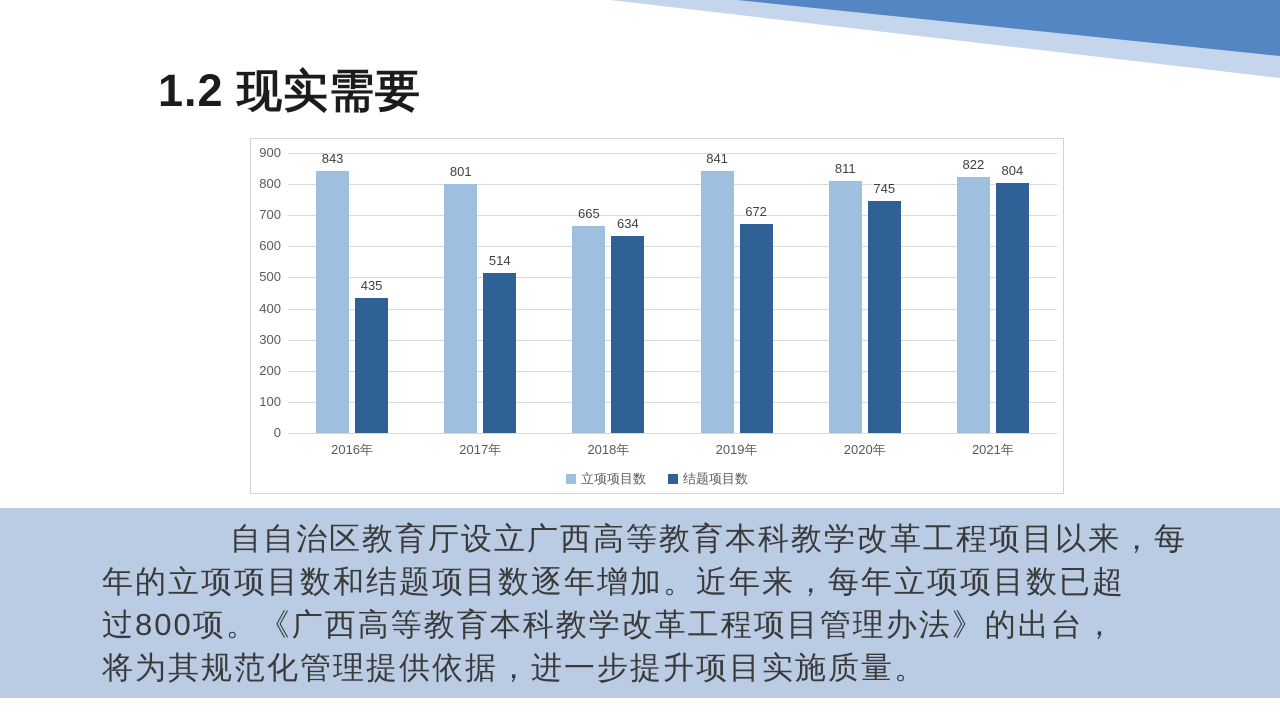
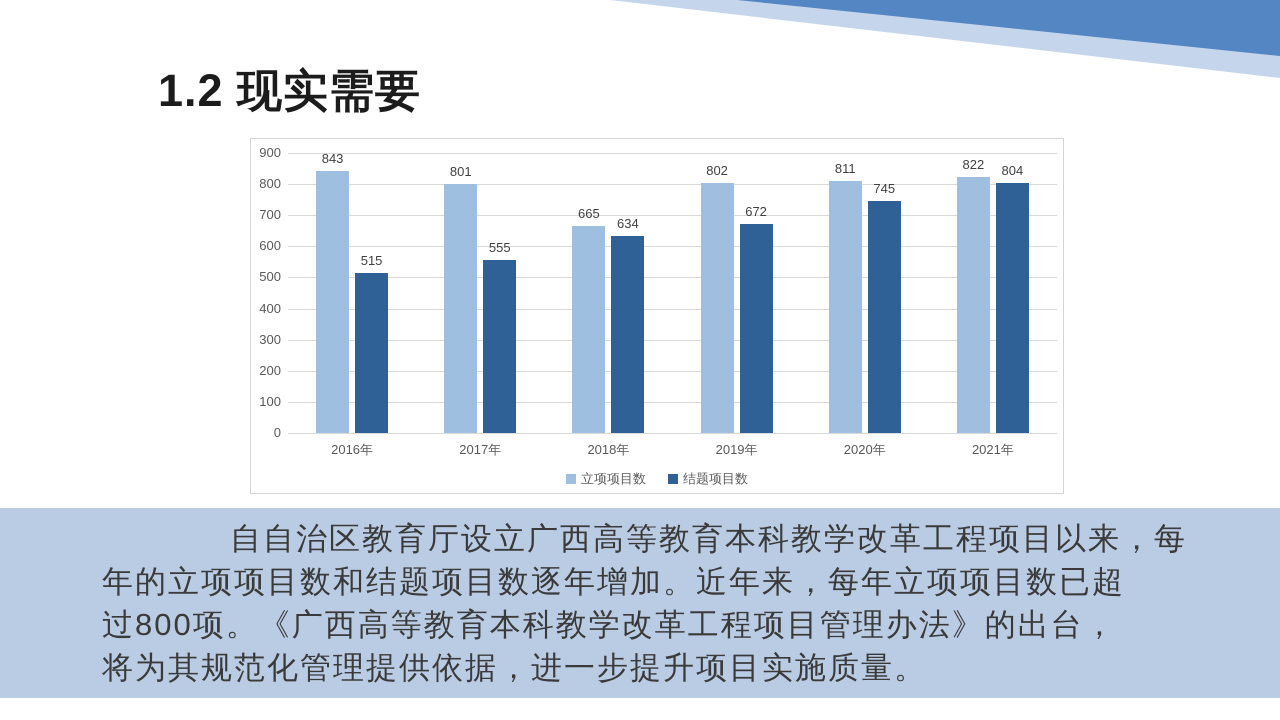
结题项目数/2016年: 435 -> 515
结题项目数/2017年: 514 -> 555
立项项目数/2019年: 841 -> 802
